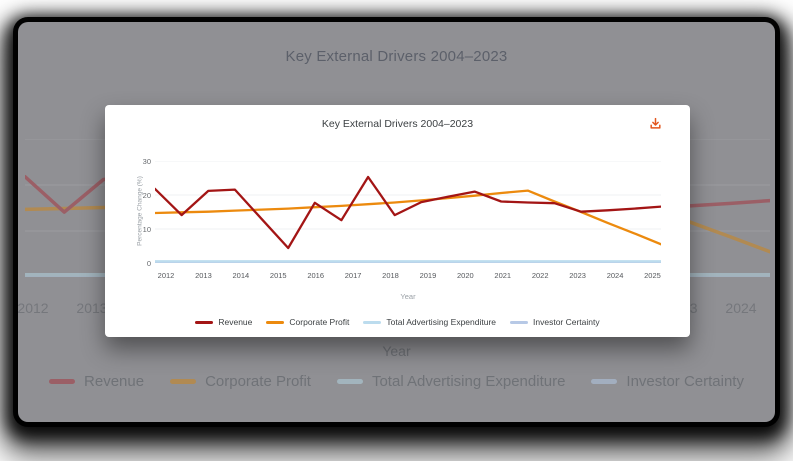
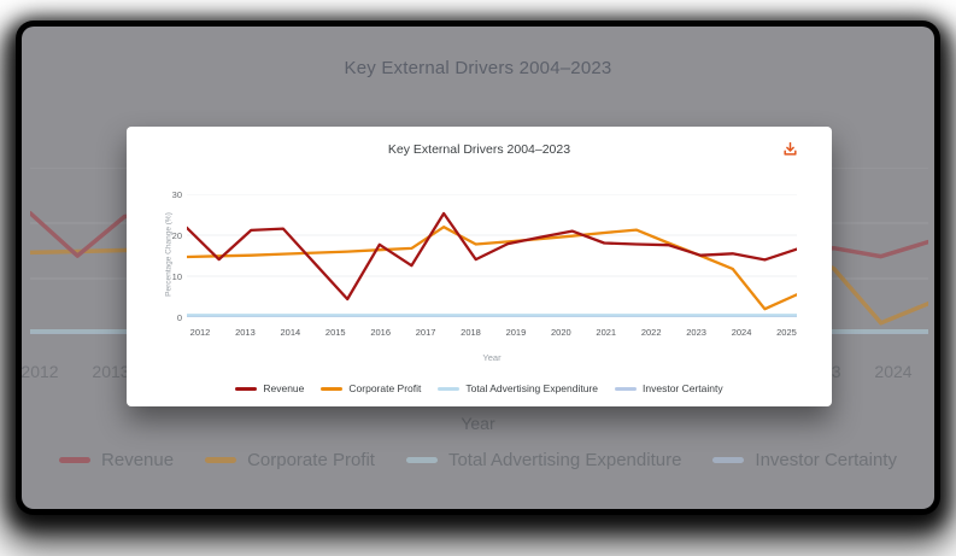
Corporate Profit/2012: 17 -> 22
Revenue/2022: 16 -> 14
Corporate Profit/2022: 9 -> 2
